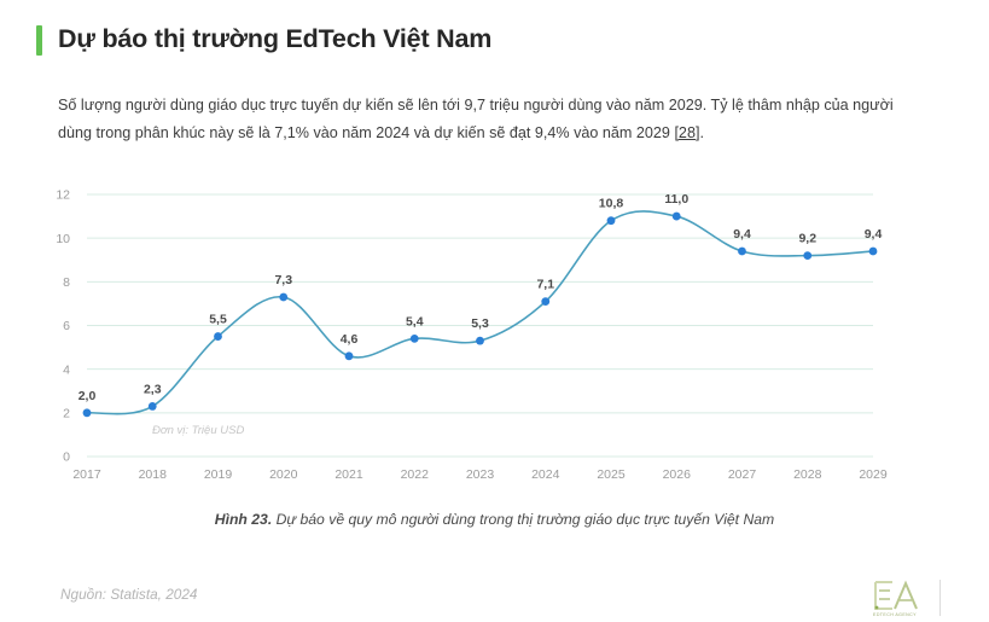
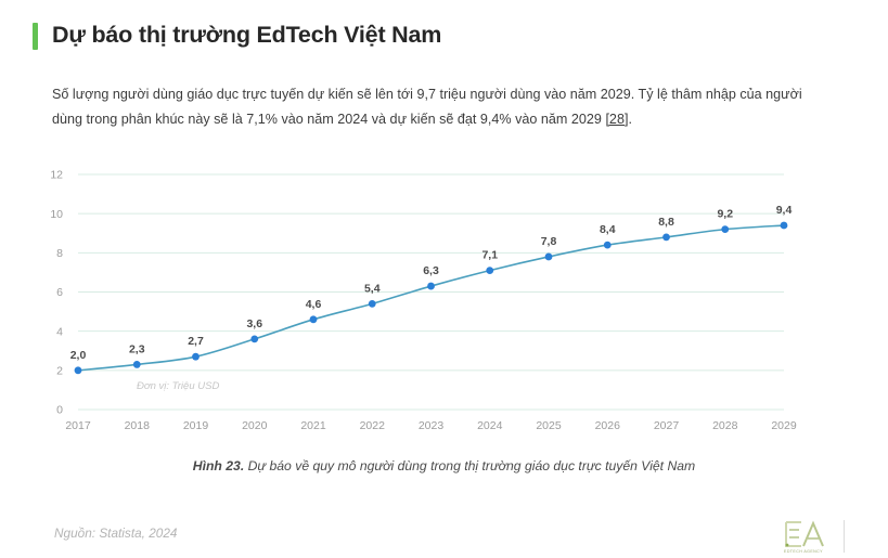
2019: 5,5 -> 2,7
2020: 7,3 -> 3,6
2023: 5,3 -> 6,3
2025: 10,8 -> 7,8
2026: 11,0 -> 8,4
2027: 9,4 -> 8,8
